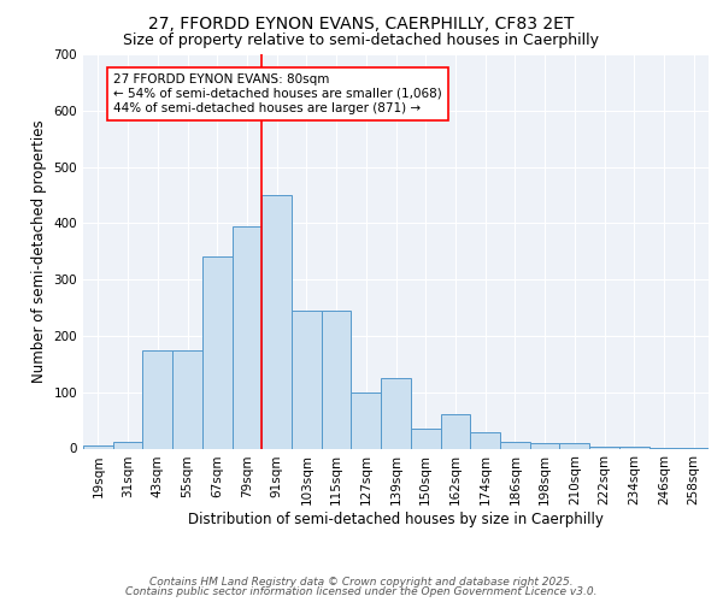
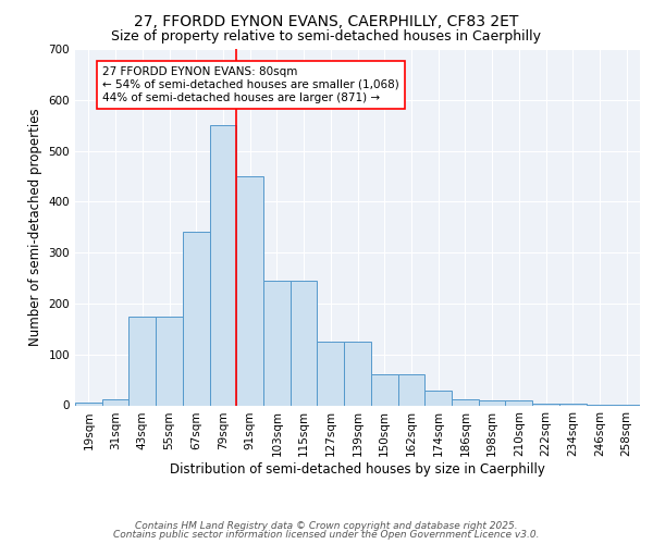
79sqm: 395 -> 550
127sqm: 100 -> 125
150sqm: 35 -> 60
